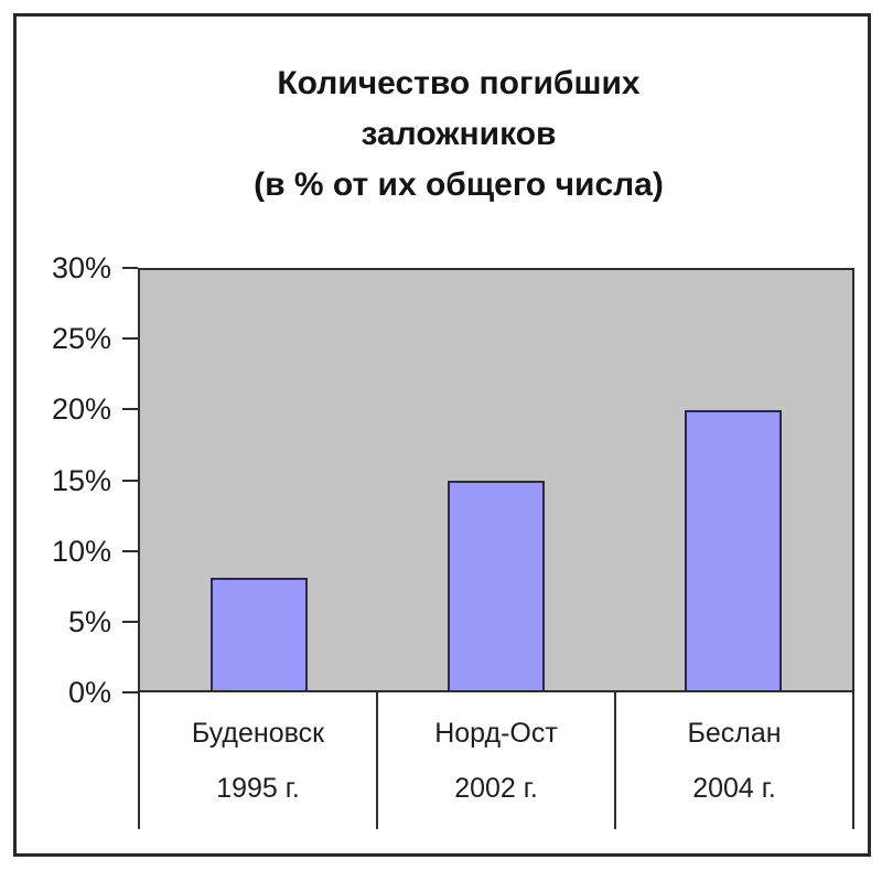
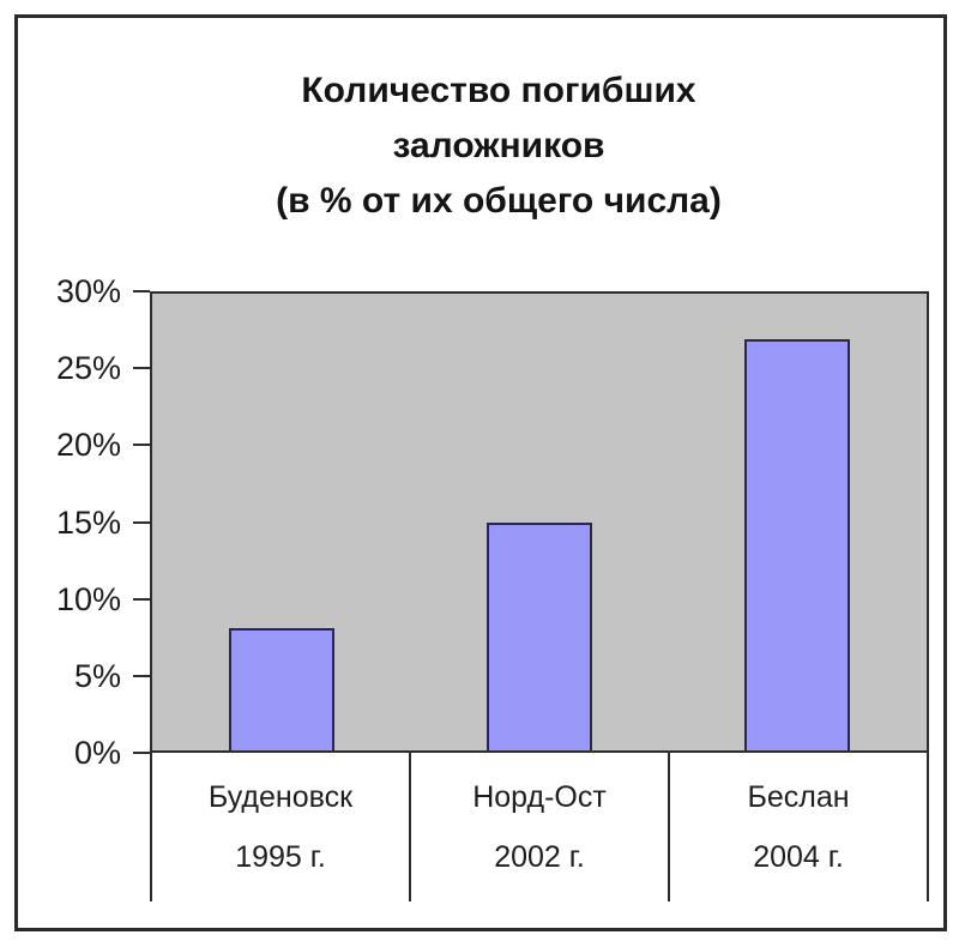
Беслан 2004 г.: 20% -> 27%
